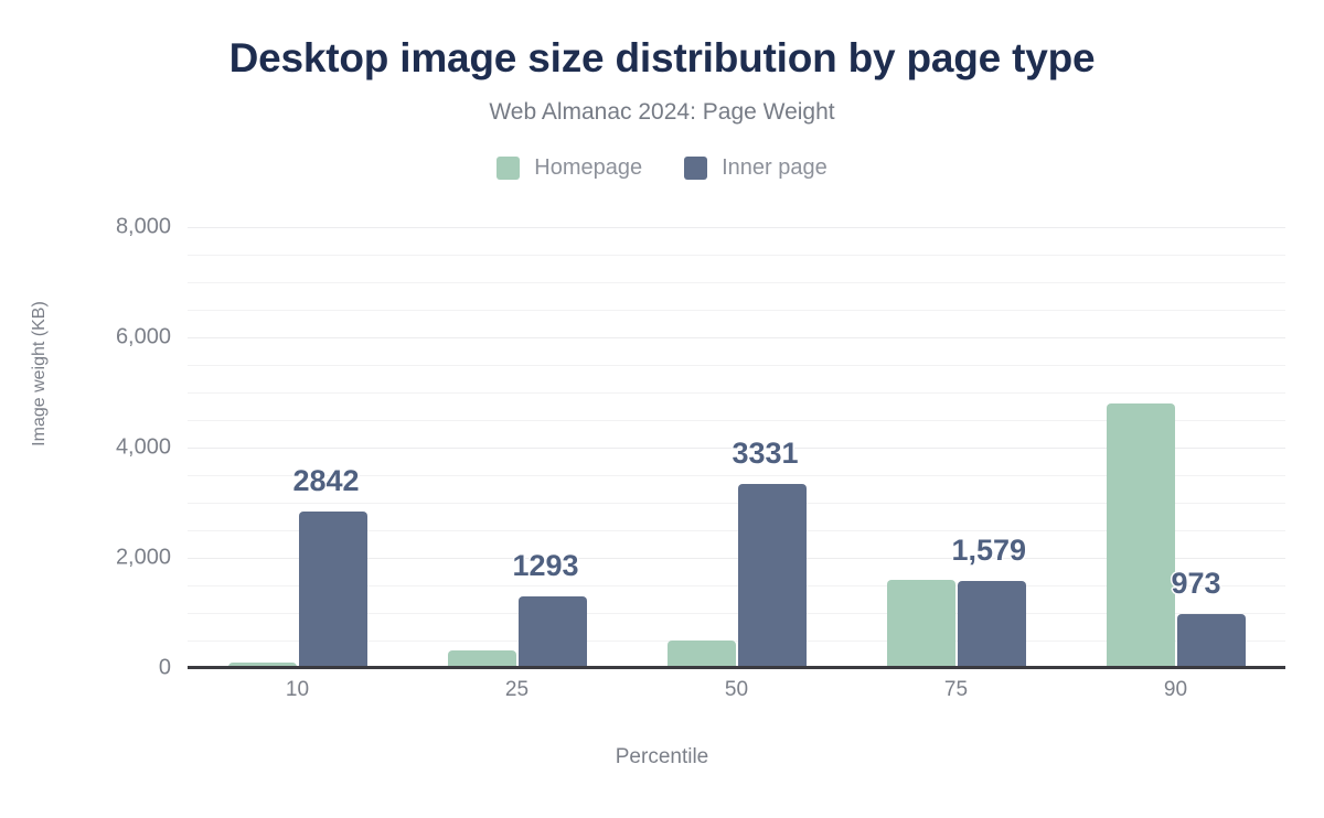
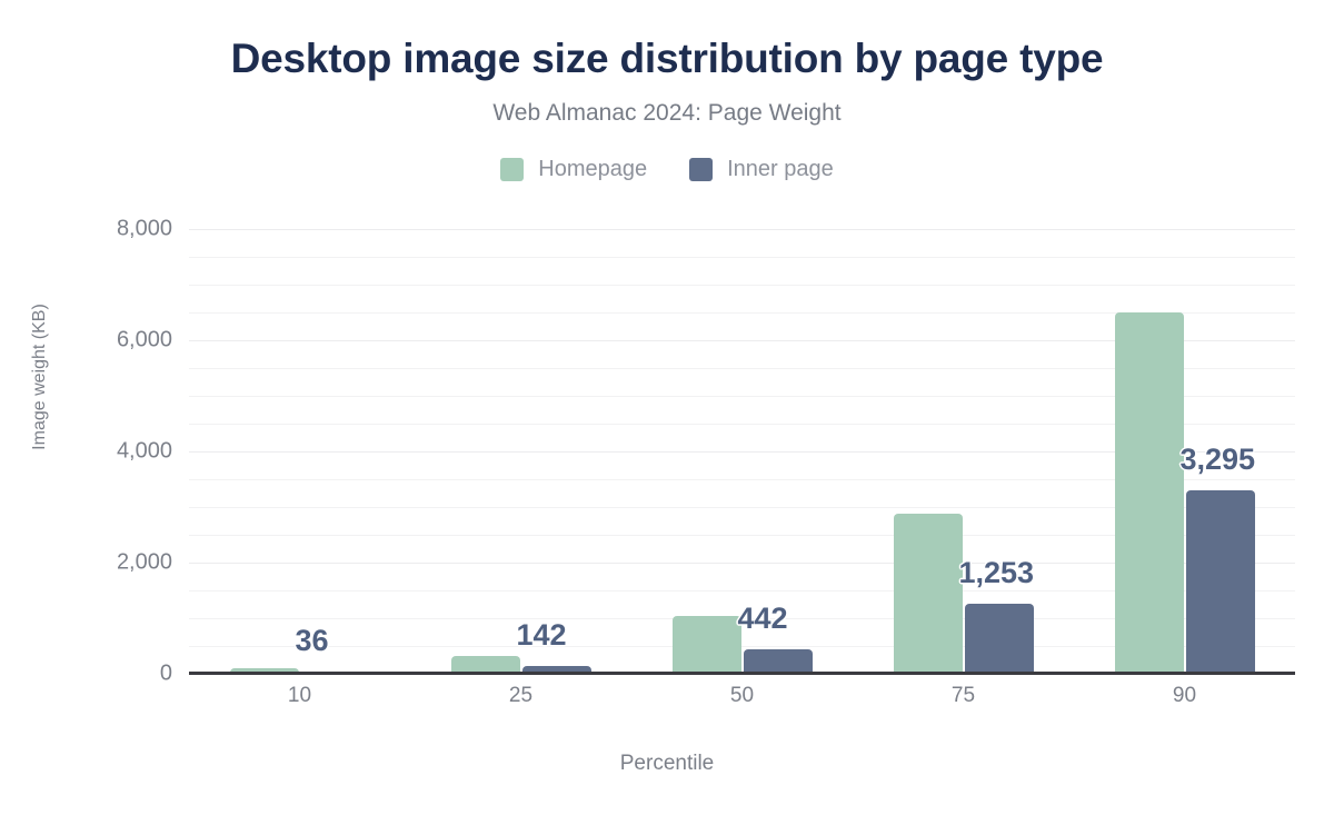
Inner page/10: 2842 -> 36
Inner page/25: 1293 -> 142
Homepage/50: 500 -> 1000
Inner page/50: 3331 -> 442
Homepage/75: 1600 -> 2900
Inner page/75: 1,579 -> 1,253
Homepage/90: 4800 -> 6500
Inner page/90: 973 -> 3,295
